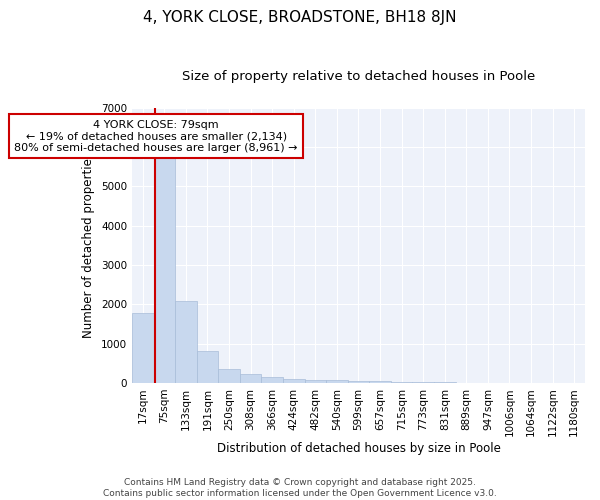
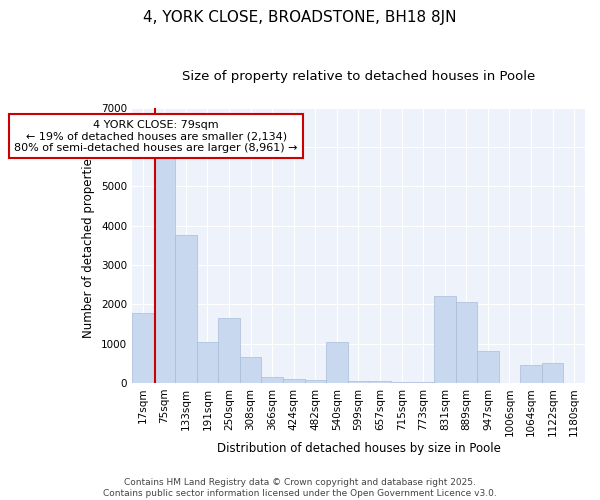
133sqm: 2070 -> 3750
191sqm: 810 -> 1050
250sqm: 350 -> 1650
308sqm: 220 -> 650
540sqm: 60 -> 1050
831sqm: 10 -> 2200
889sqm: 10 -> 2050
947sqm: 0 -> 800
1064sqm: 0 -> 450
1122sqm: 0 -> 500
